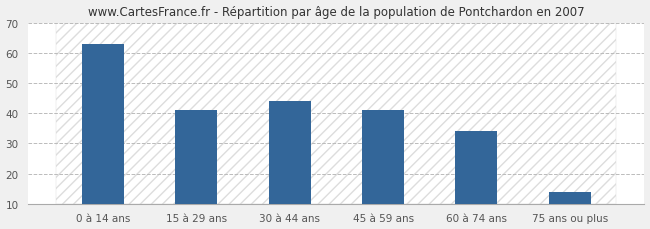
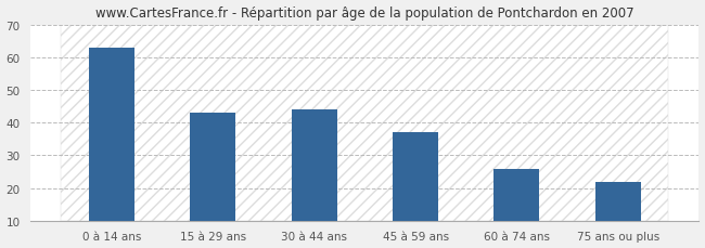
15 à 29 ans: 41 -> 43
45 à 59 ans: 41 -> 37
60 à 74 ans: 34 -> 26
75 ans ou plus: 14 -> 22
